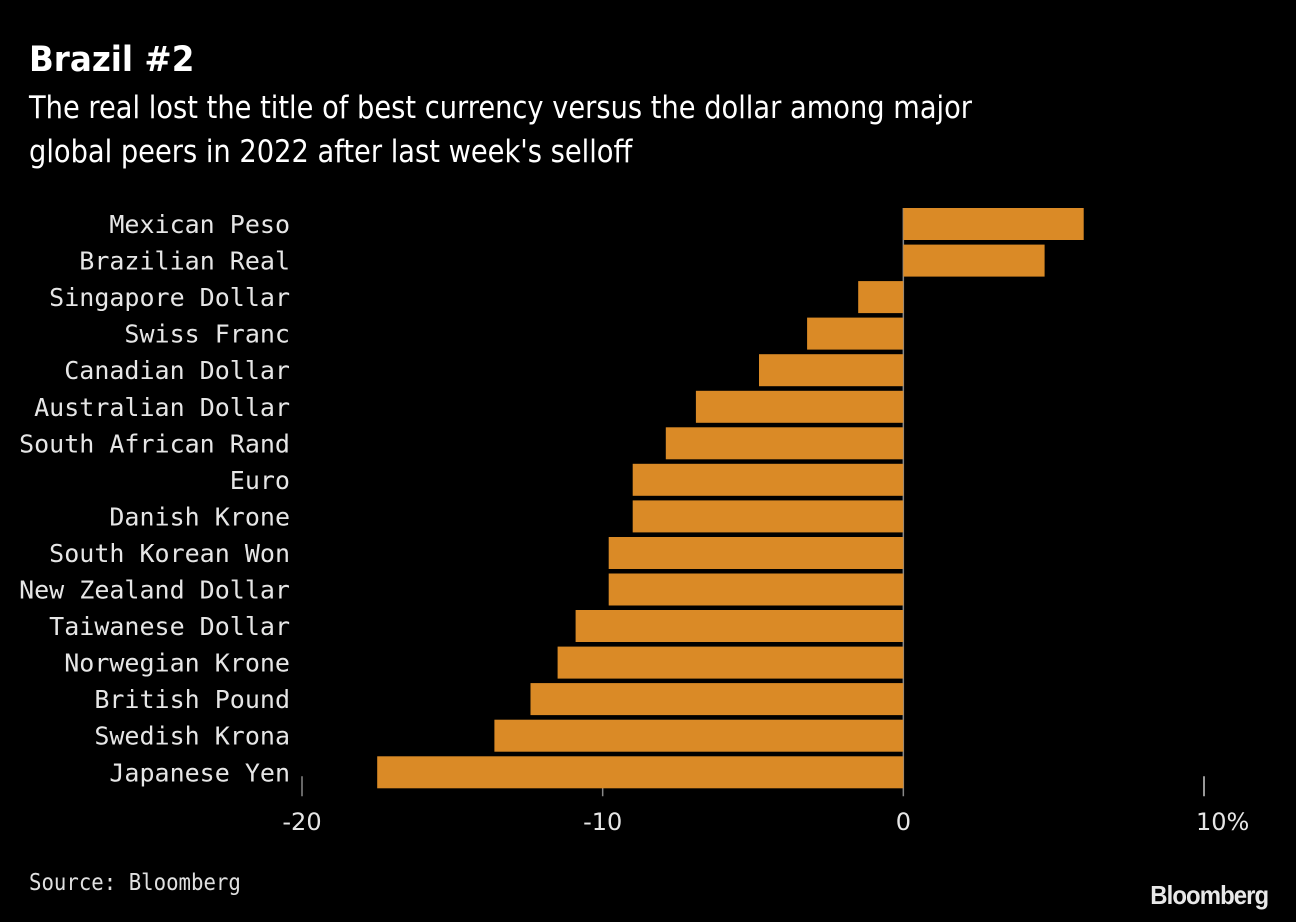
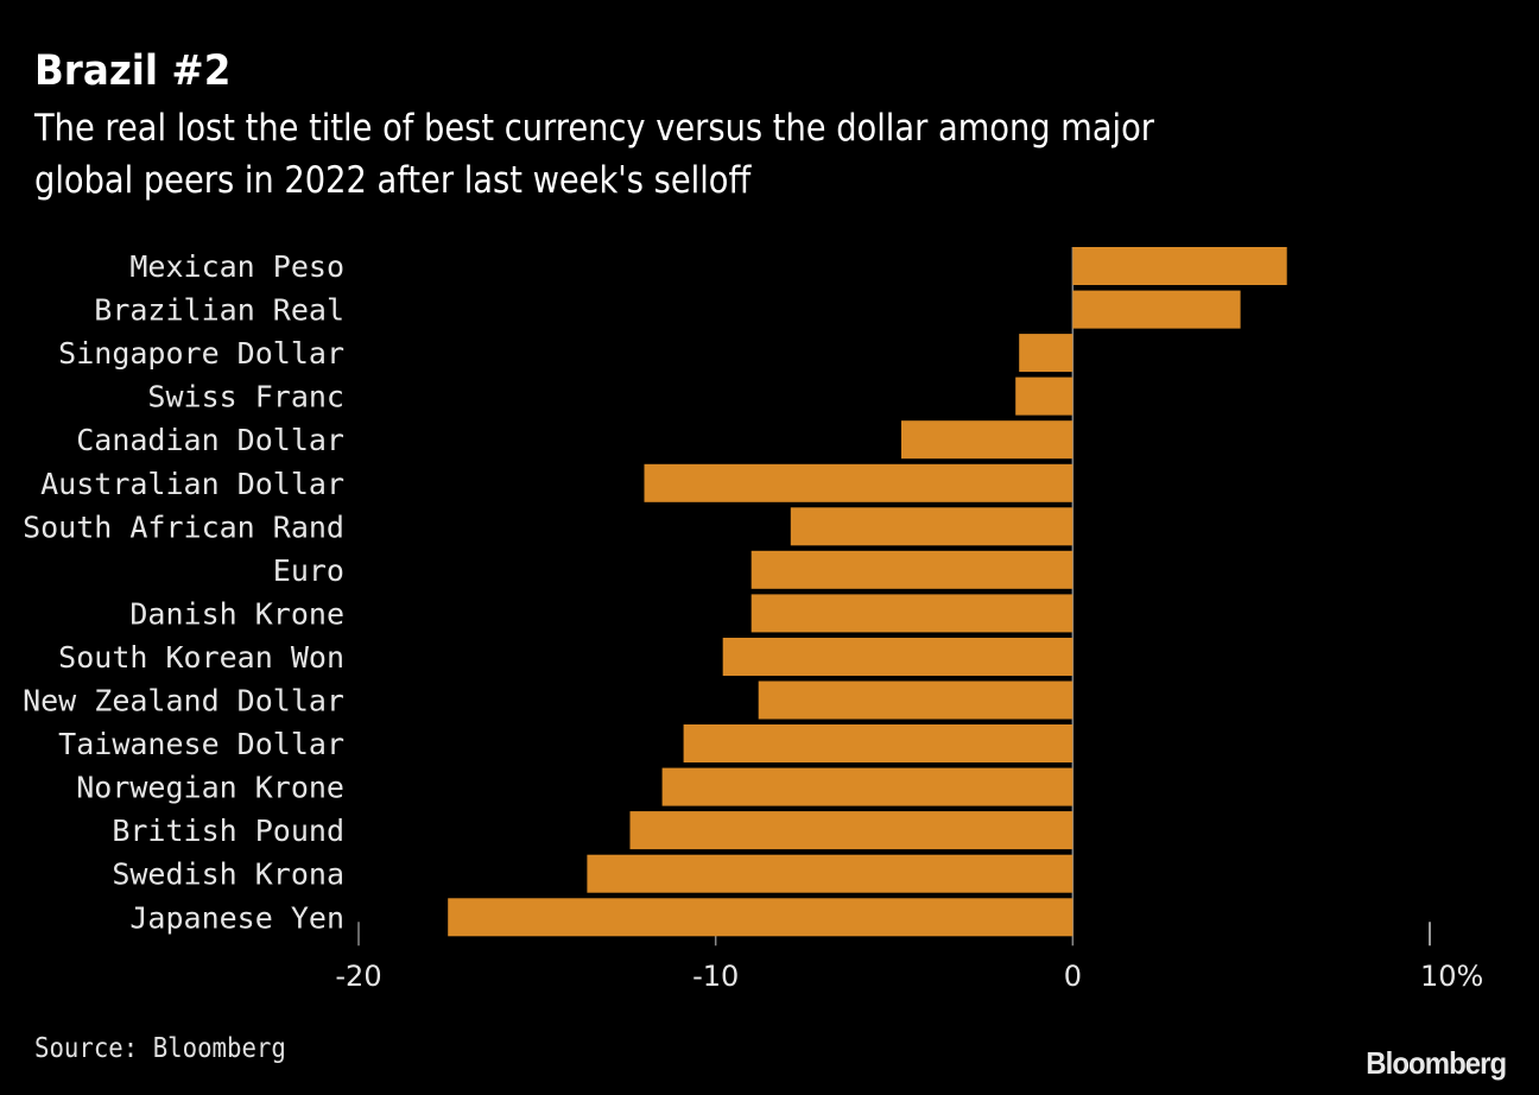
Swiss Franc: -3.2% -> -1.6%
Australian Dollar: -6.9% -> -12.0%
New Zealand Dollar: -9.8% -> -8.8%
